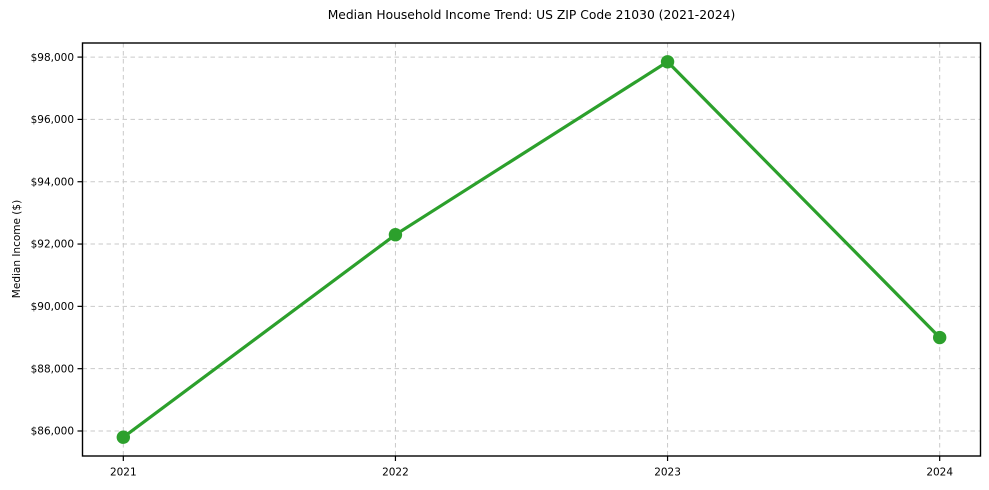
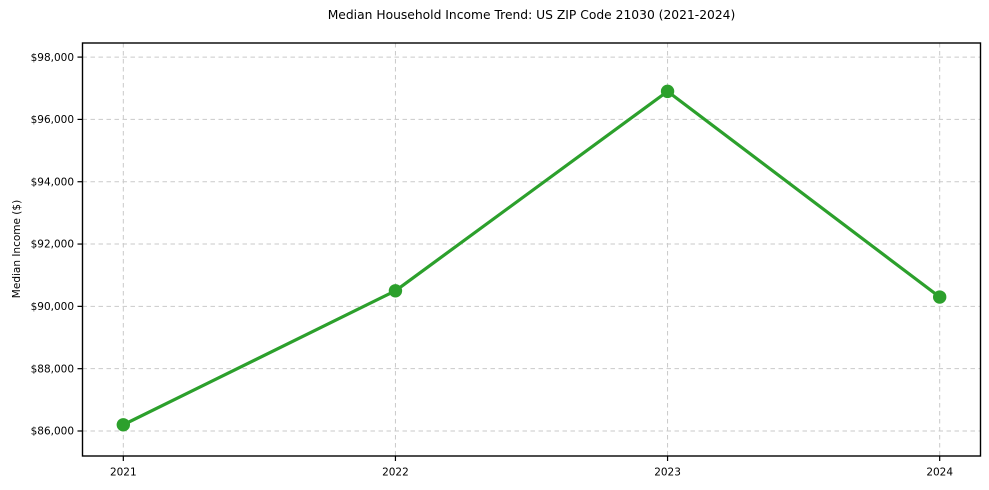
2021: $85800 -> $86200
2022: $92300 -> $90500
2023: $97800 -> $96900
2024: $89000 -> $90300
